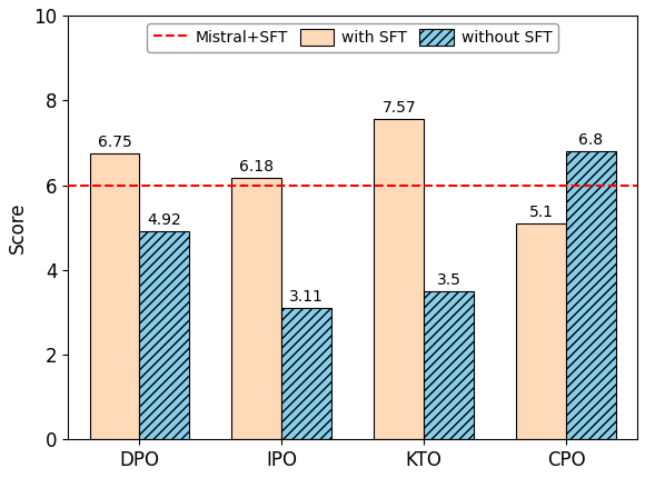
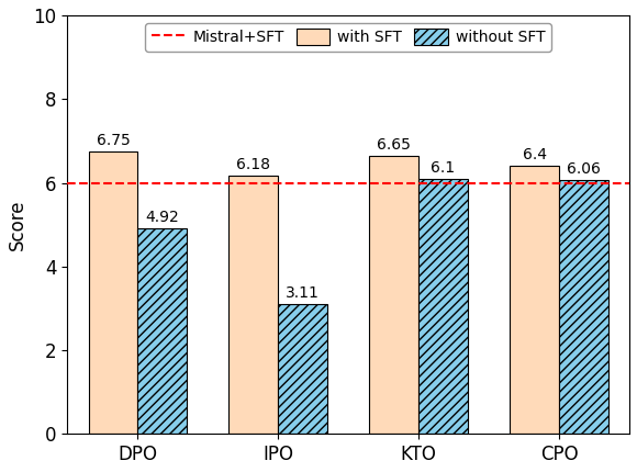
with SFT/KTO: 7.57 -> 6.65
without SFT/KTO: 3.5 -> 6.1
with SFT/CPO: 5.1 -> 6.4
without SFT/CPO: 6.8 -> 6.06
